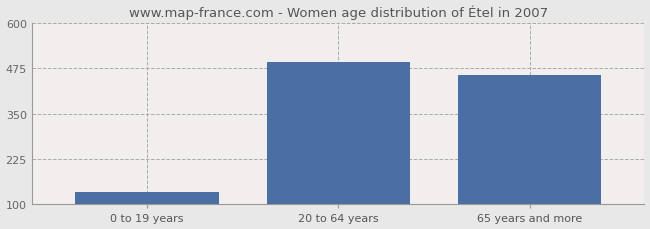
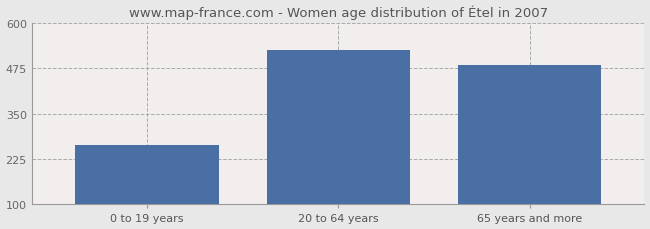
0 to 19 years: 133 -> 265
20 to 64 years: 492 -> 525
65 years and more: 456 -> 485
